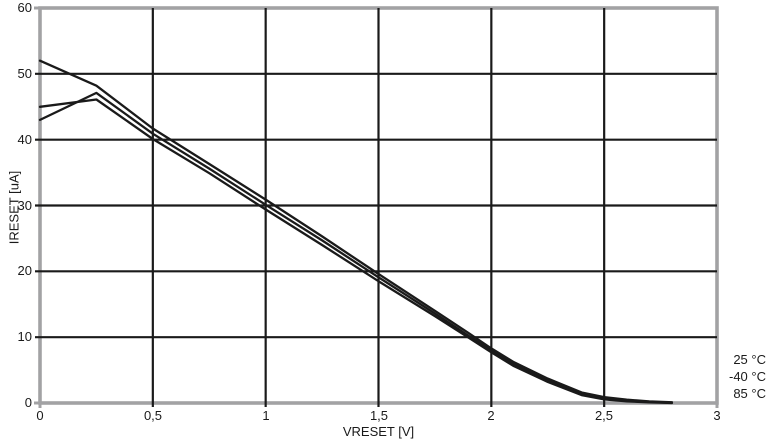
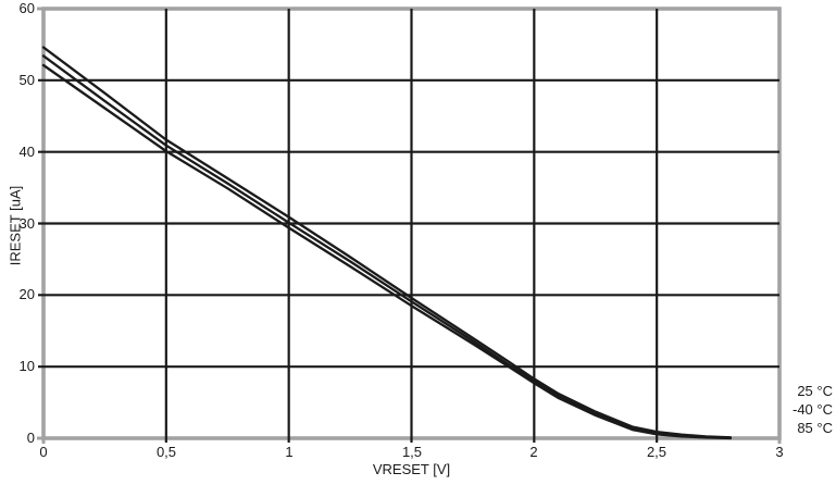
25 °C/0: 43 -> 53
-40 °C/0: 52 -> 55
85 °C/0: 45 -> 52
